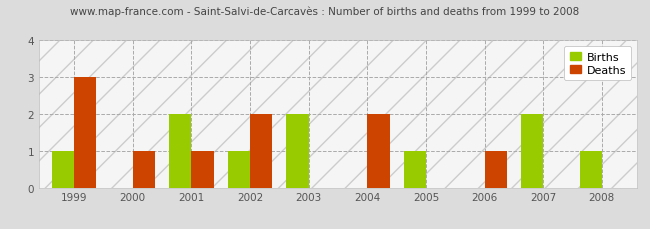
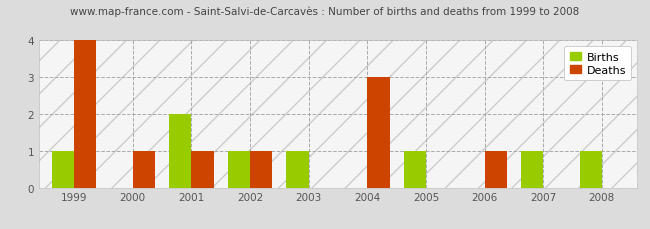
Deaths/1999: 3 -> 4
Deaths/2002: 2 -> 1
Births/2003: 2 -> 1
Deaths/2004: 2 -> 3
Births/2007: 2 -> 1
